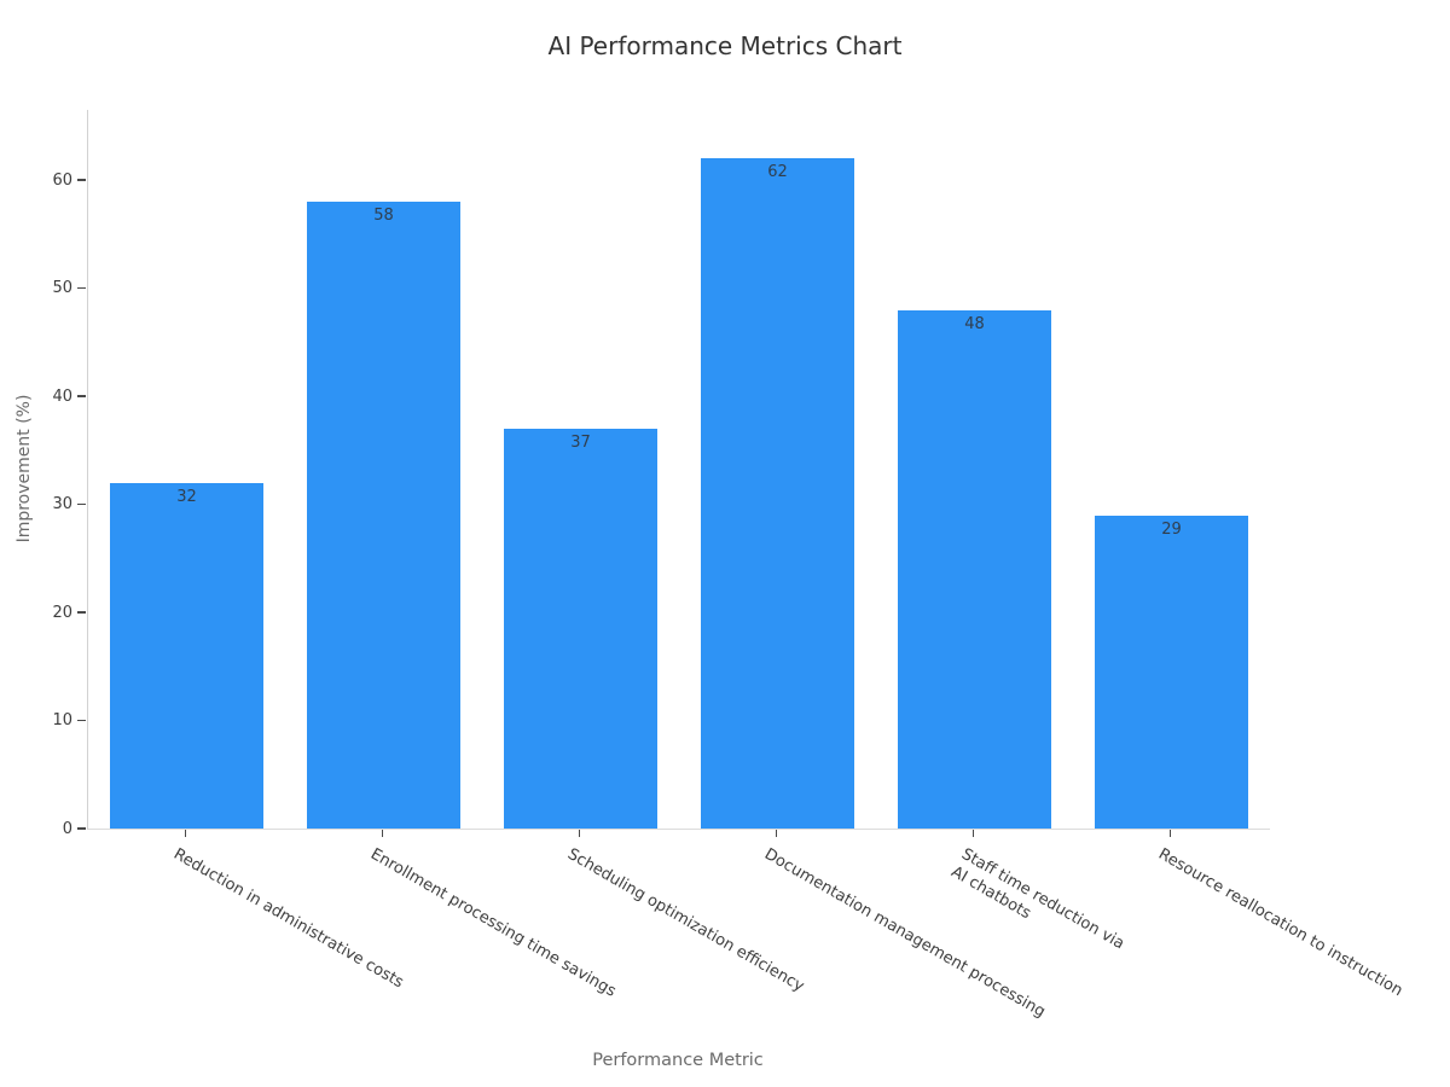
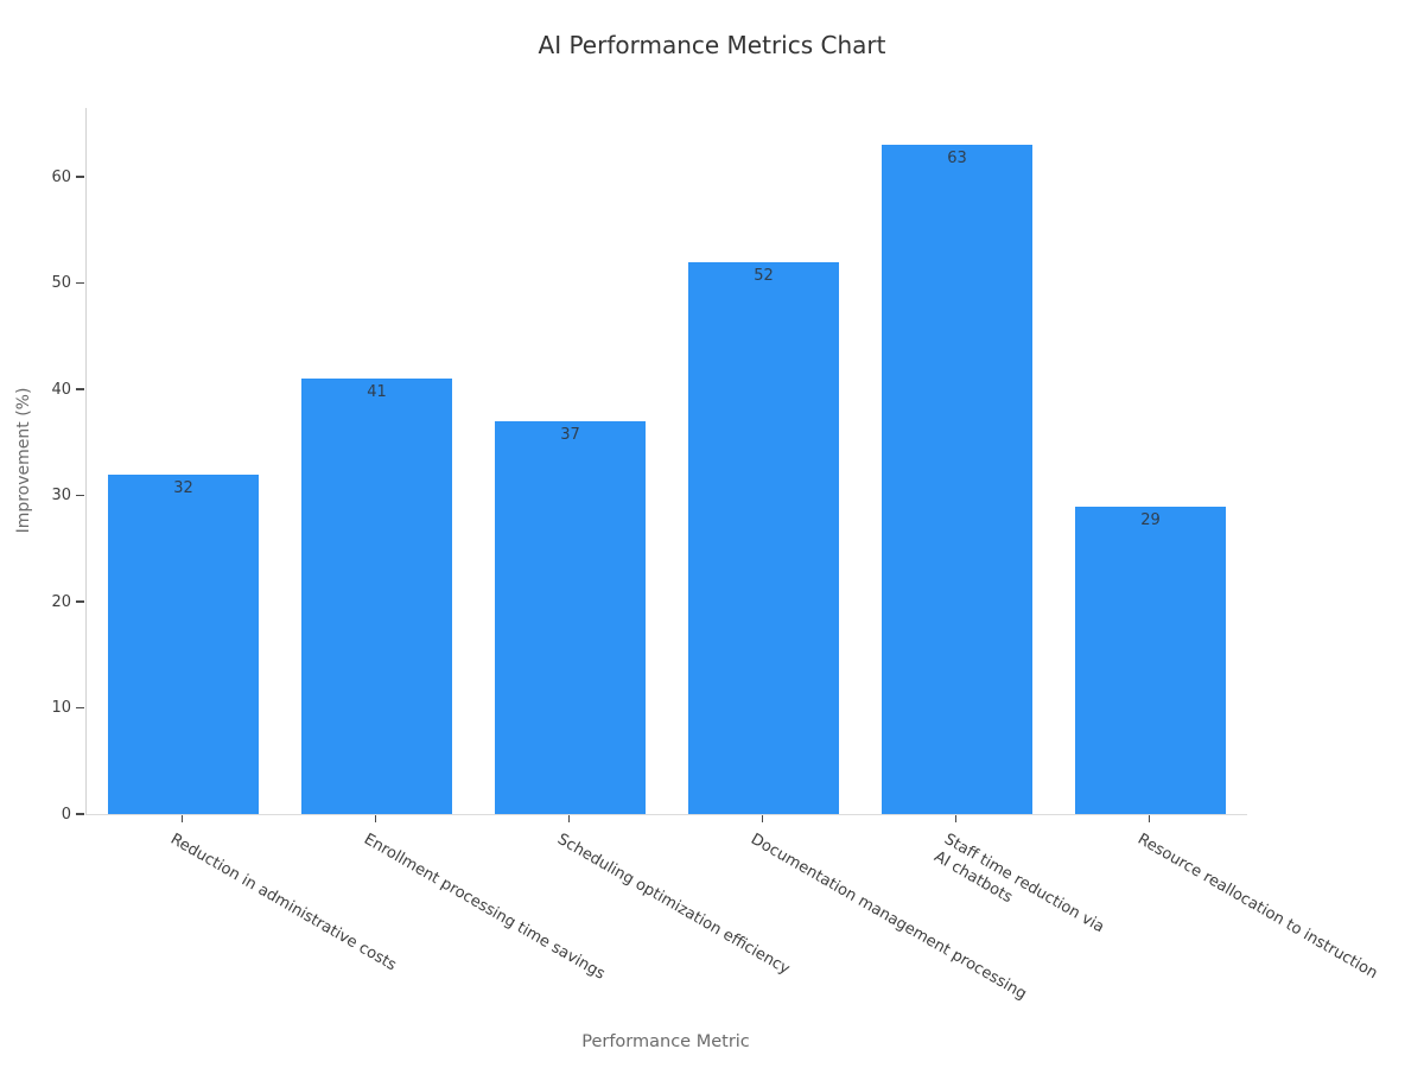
Enrollment processing time savings: 58 -> 41
Documentation management processing: 62 -> 52
Staff time reduction via AI chatbots: 48 -> 63
